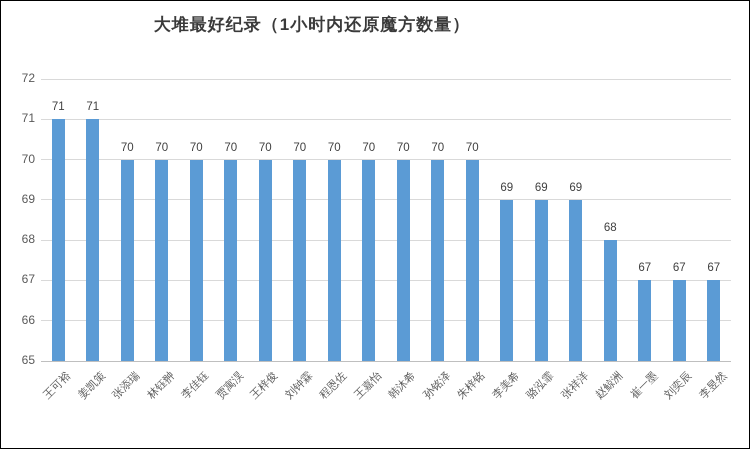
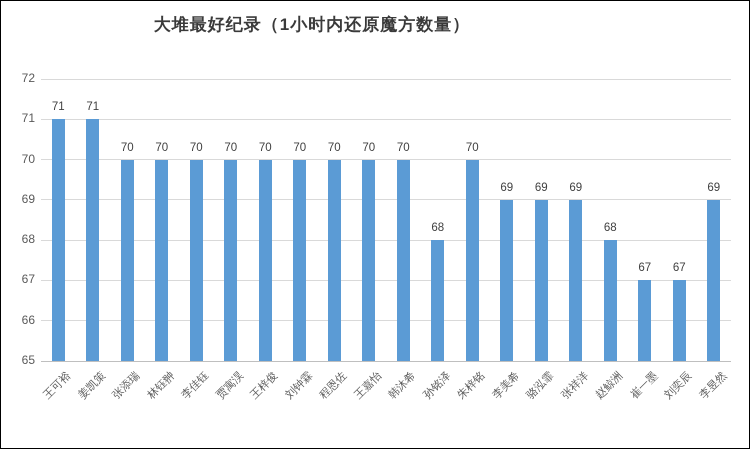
孙铭泽: 70 -> 68
李昱然: 67 -> 69
